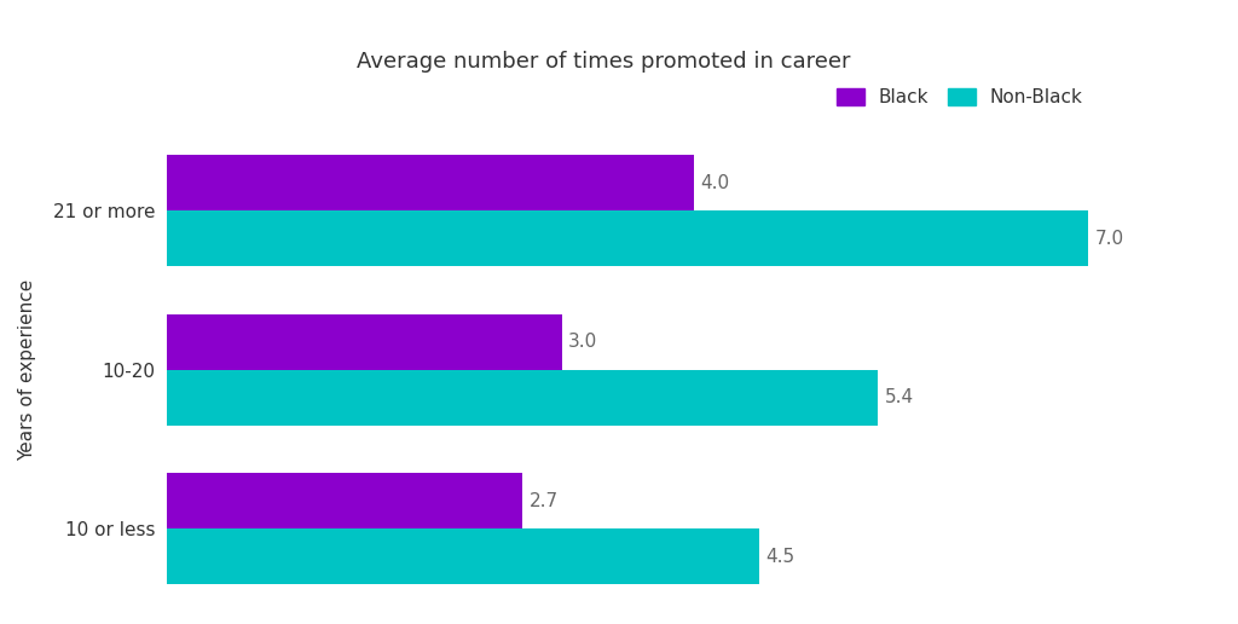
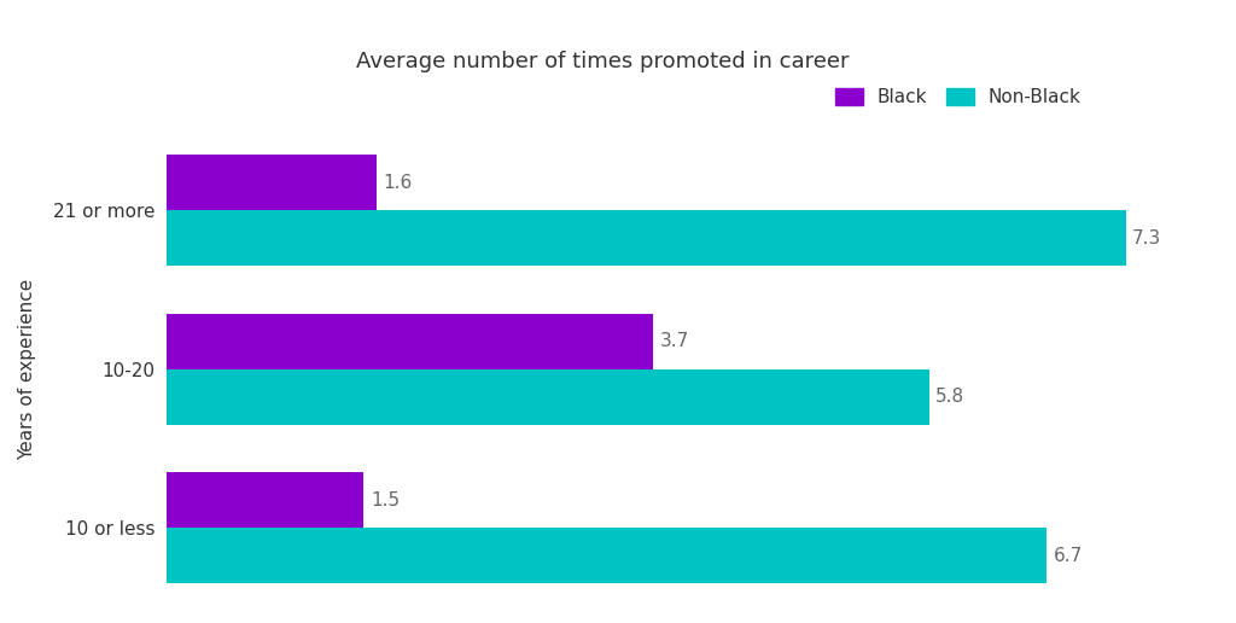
Black/21 or more: 4.0 -> 1.6
Non-Black/21 or more: 7.0 -> 7.3
Black/10-20: 3.0 -> 3.7
Non-Black/10-20: 5.4 -> 5.8
Black/10 or less: 2.7 -> 1.5
Non-Black/10 or less: 4.5 -> 6.7
